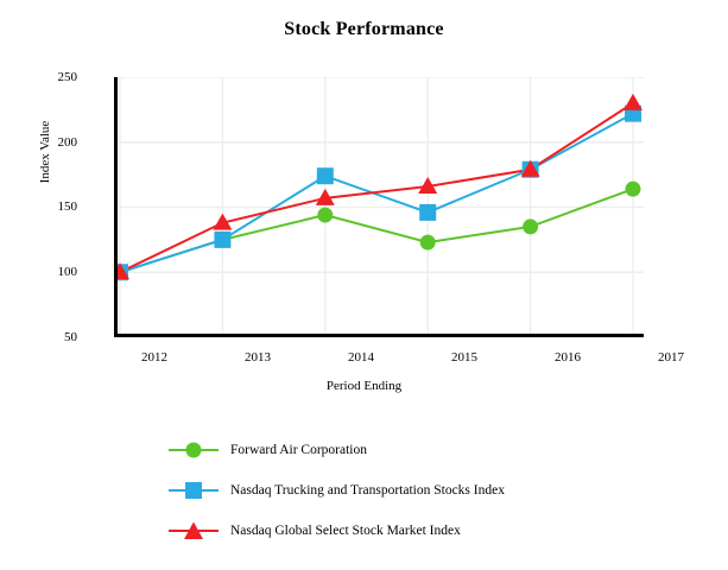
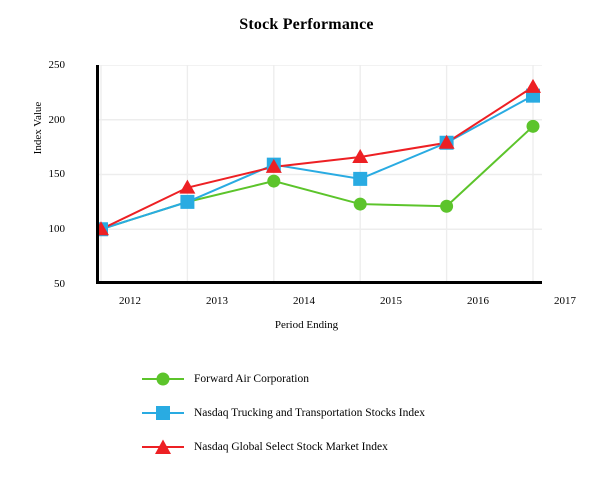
Nasdaq Trucking and Transportation Stocks Index/2014: 174 -> 159
Forward Air Corporation/2016: 135 -> 121
Forward Air Corporation/2017: 164 -> 194
